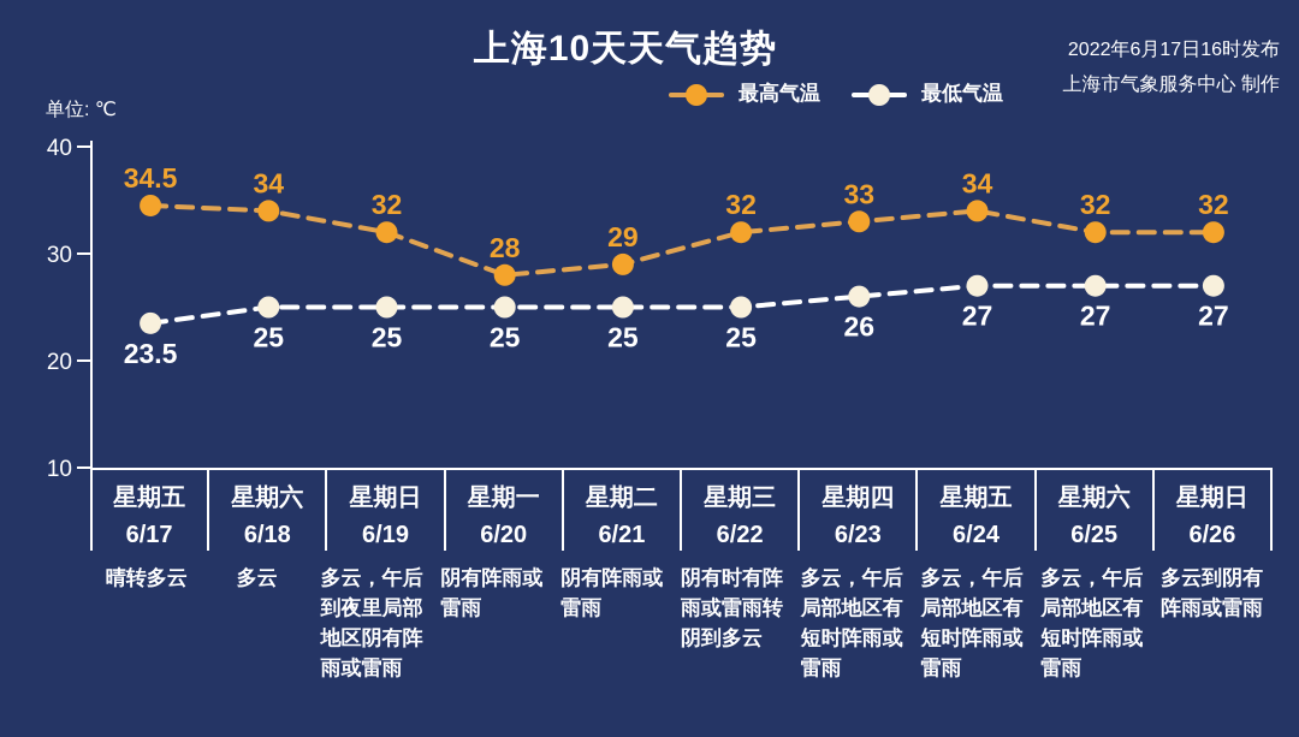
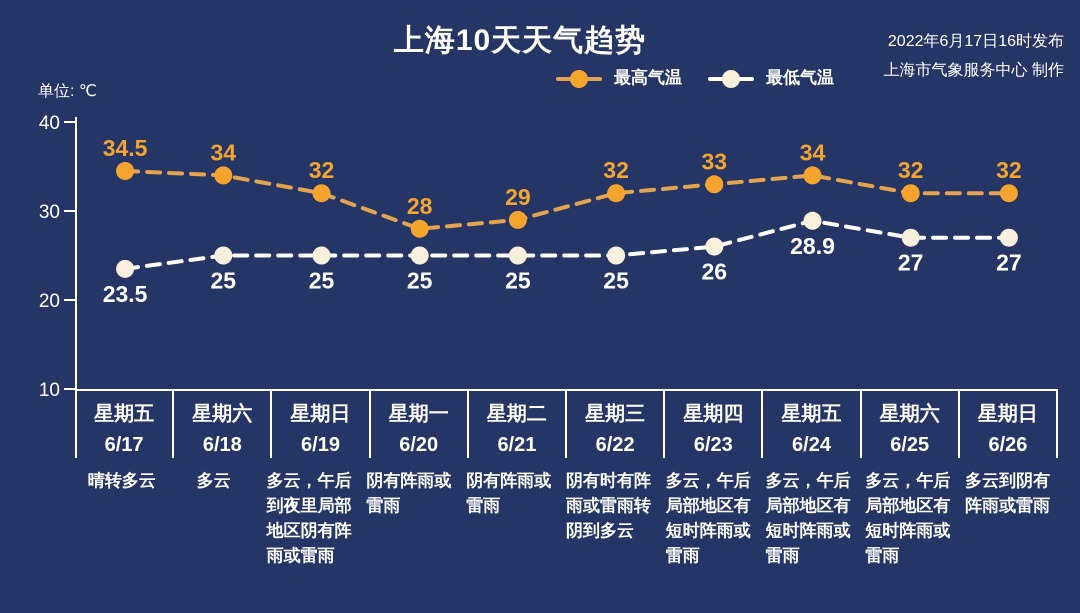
最低气温/6/24: 27 -> 28.9
